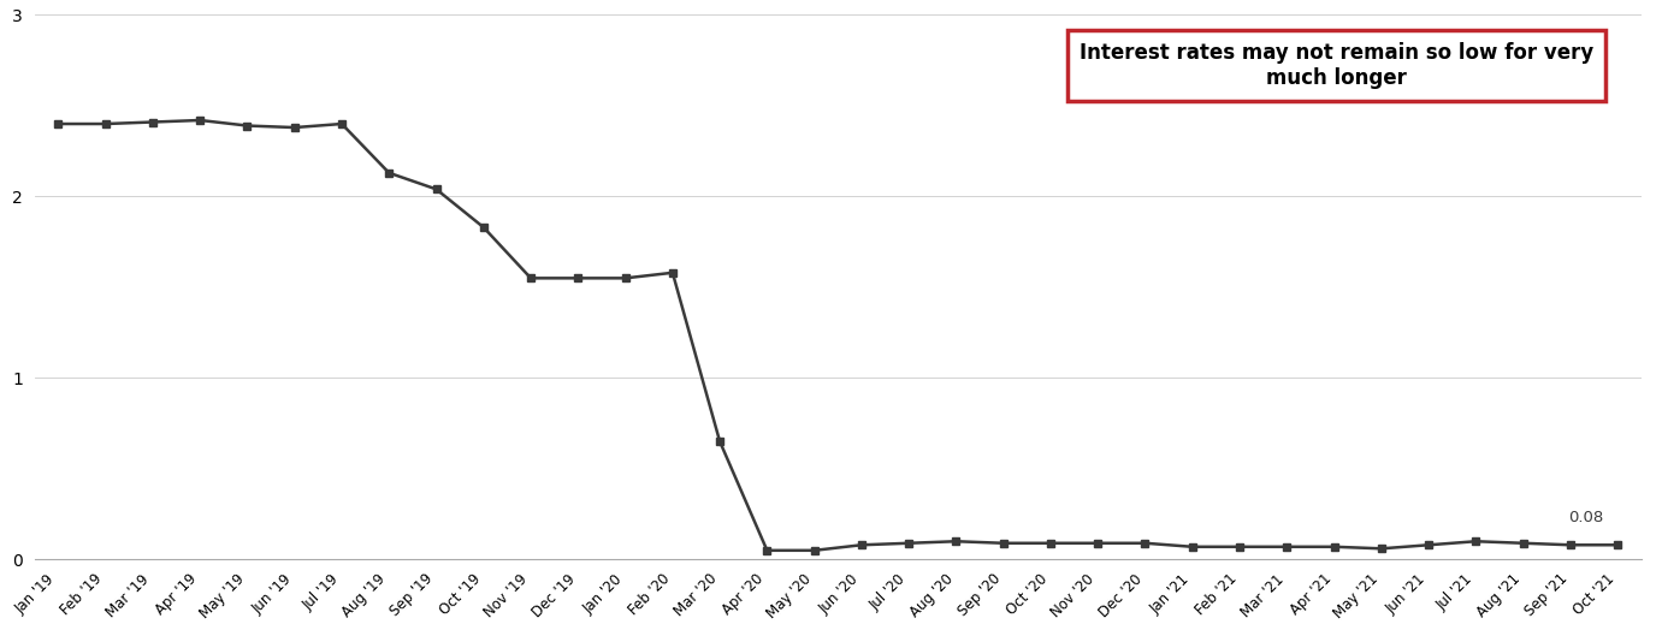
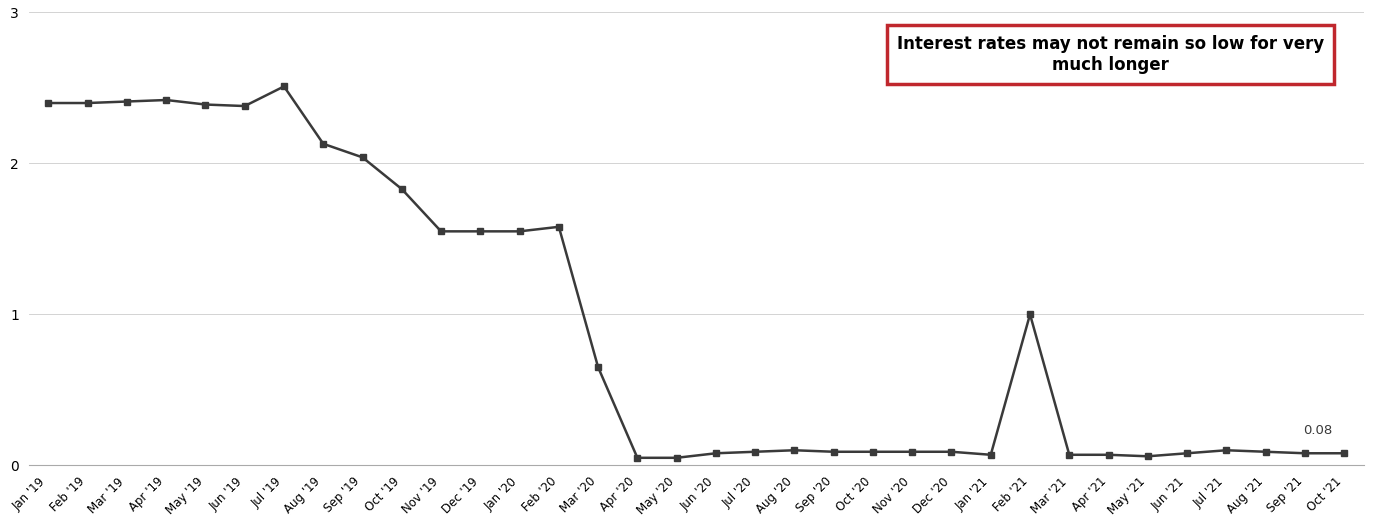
Jul '19: 2.40 -> 2.51
Feb '21: 0.07 -> 1.00
